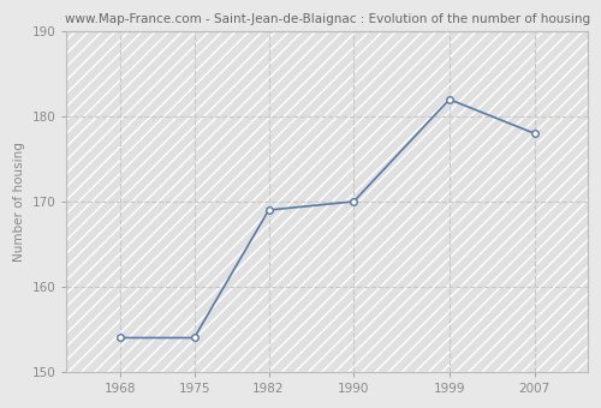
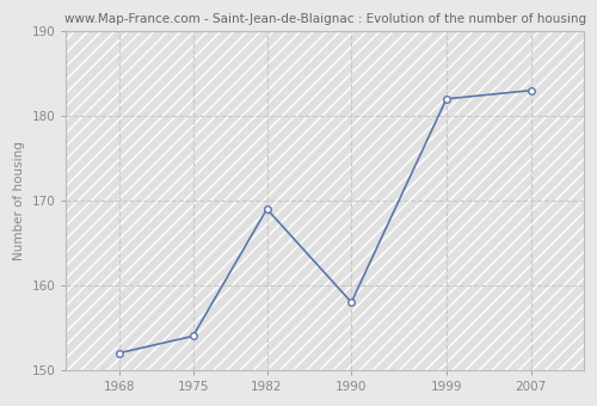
1968: 154 -> 152
1990: 170 -> 158
2007: 178 -> 183
